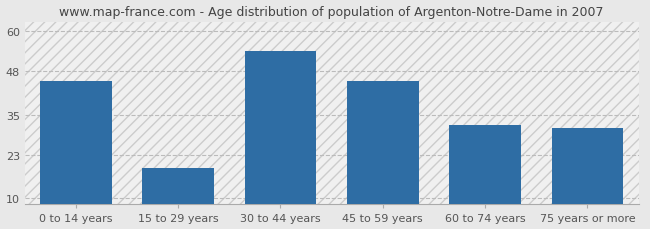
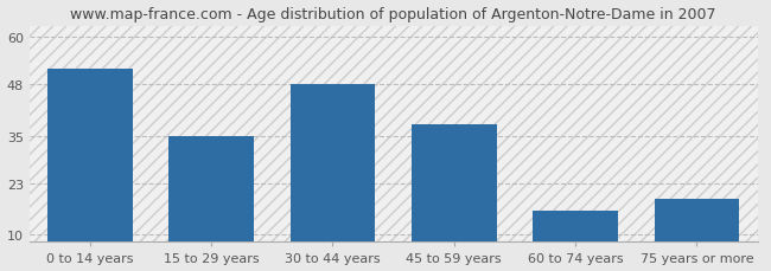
0 to 14 years: 45 -> 52
15 to 29 years: 19 -> 35
30 to 44 years: 54 -> 48
45 to 59 years: 45 -> 38
60 to 74 years: 32 -> 16
75 years or more: 31 -> 19
